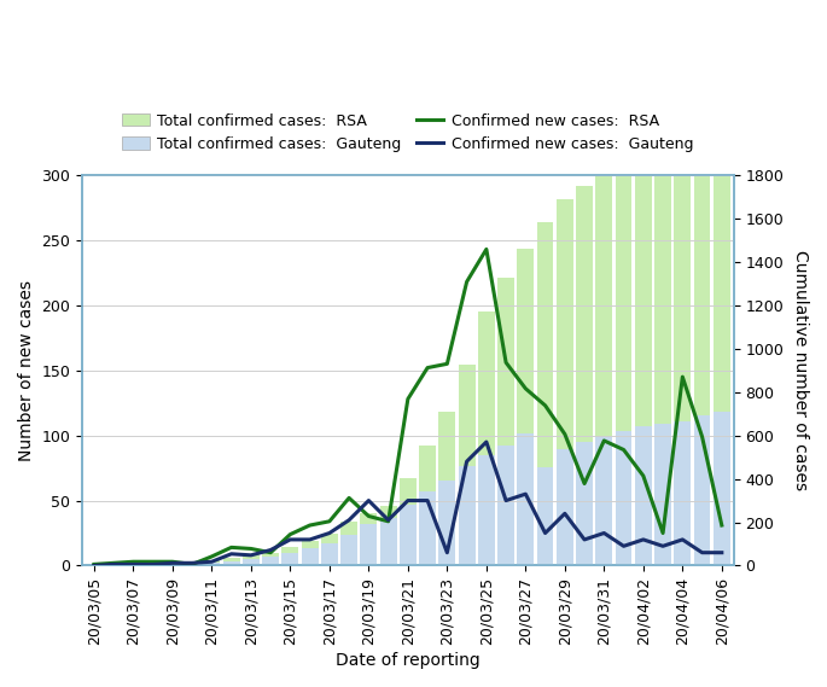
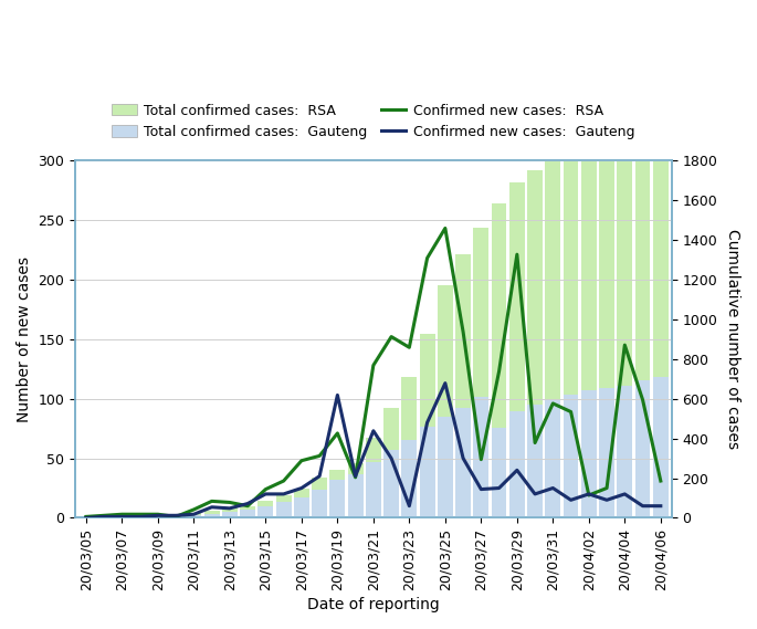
Confirmed new cases: RSA/20/03/17: 34 -> 48
Confirmed new cases: RSA/20/03/19: 38 -> 71
Confirmed new cases: Gauteng/20/03/19: 50 -> 103
Confirmed new cases: Gauteng/20/03/21: 50 -> 73
Confirmed new cases: RSA/20/03/23: 155 -> 143
Confirmed new cases: Gauteng/20/03/25: 95 -> 113
Confirmed new cases: RSA/20/03/27: 136 -> 49
Confirmed new cases: Gauteng/20/03/27: 55 -> 24
Confirmed new cases: RSA/20/03/29: 101 -> 221
Confirmed new cases: RSA/20/04/02: 69 -> 19
